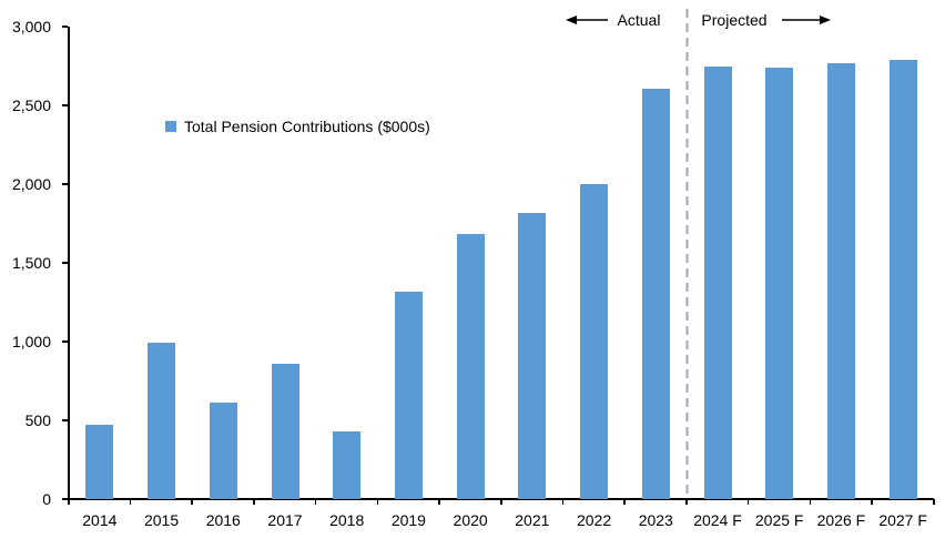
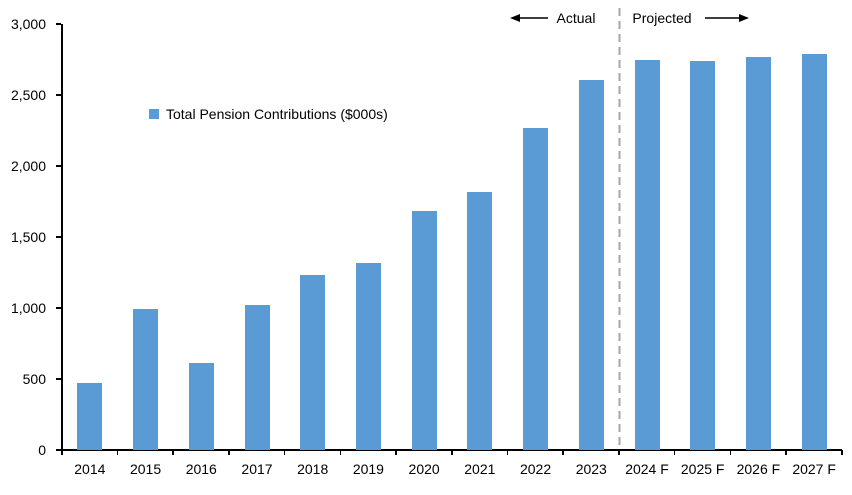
2017: 860 -> 1020
2018: 430 -> 1230
2022: 2000 -> 2270
